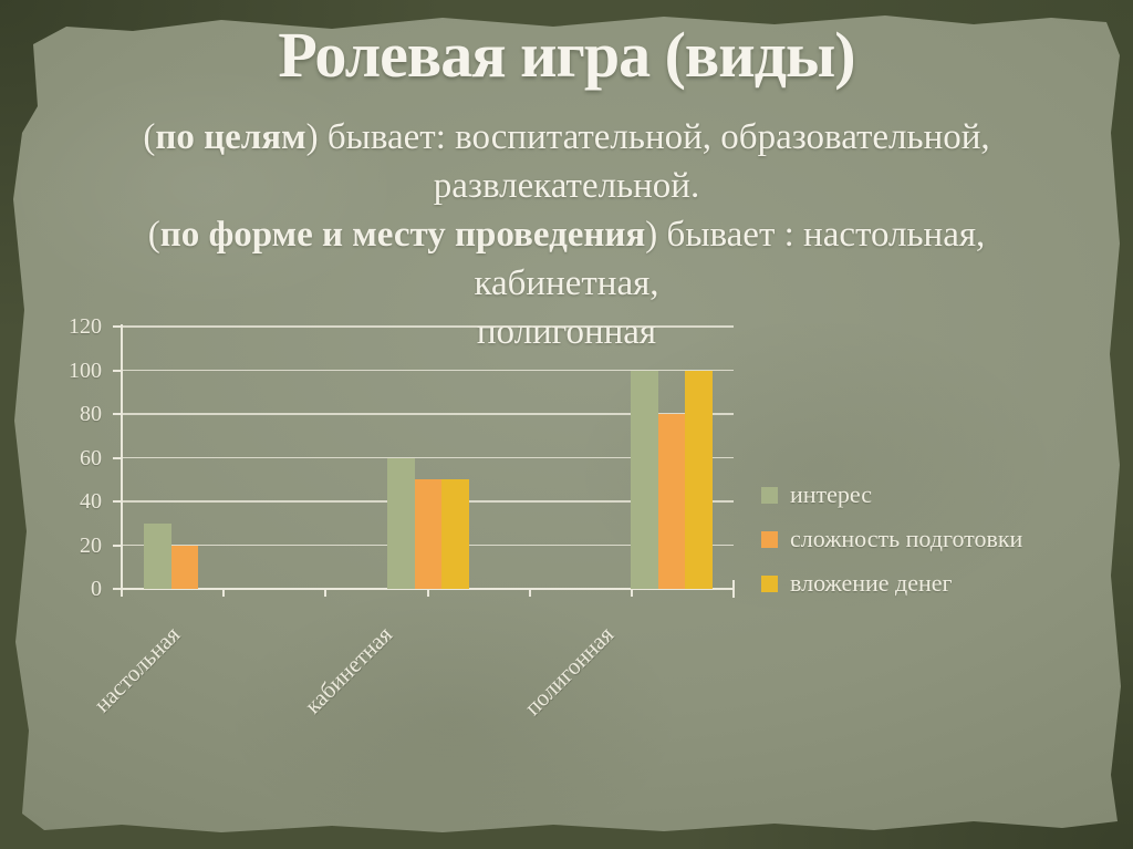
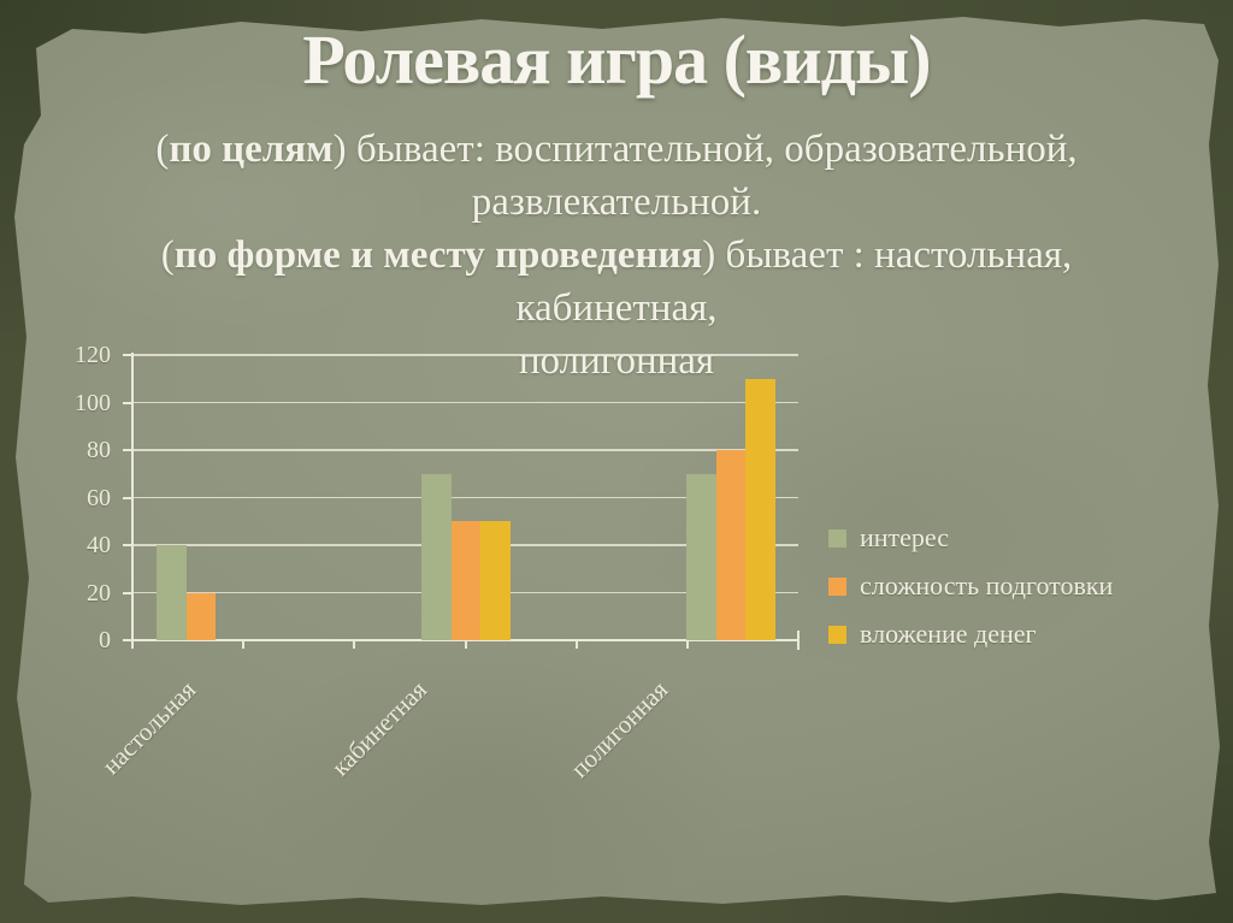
интерес/настольная: 30 -> 40
интерес/кабинетная: 60 -> 70
интерес/полигонная: 100 -> 70
вложение денег/полигонная: 100 -> 110
